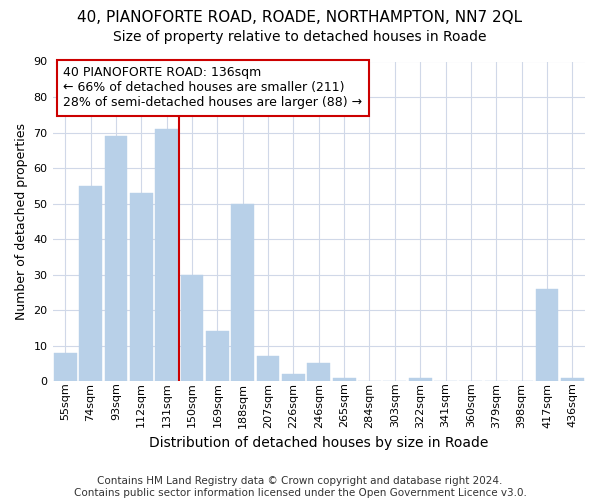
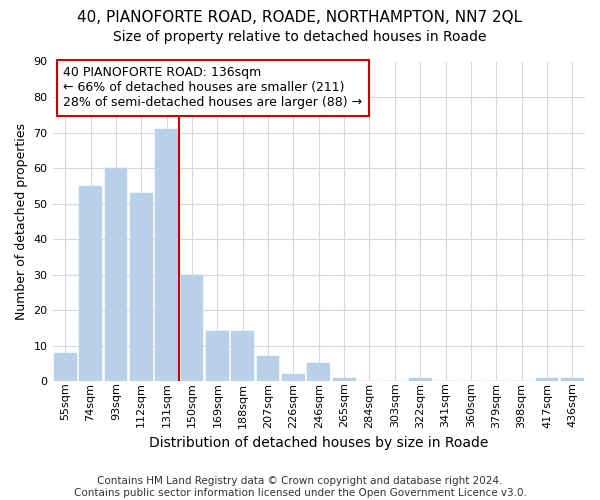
93sqm: 69 -> 60
188sqm: 50 -> 14
417sqm: 26 -> 1
